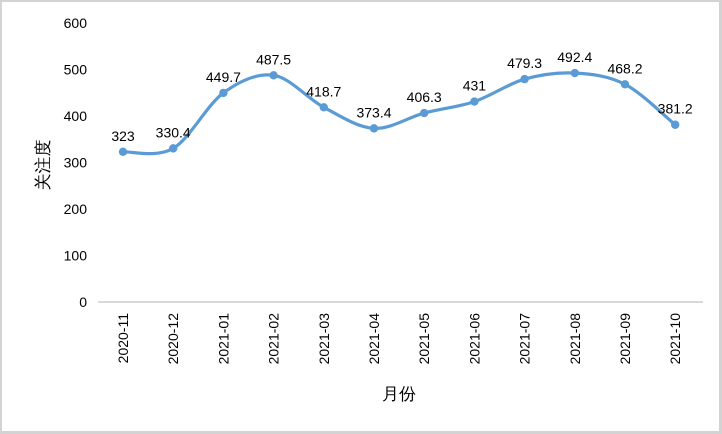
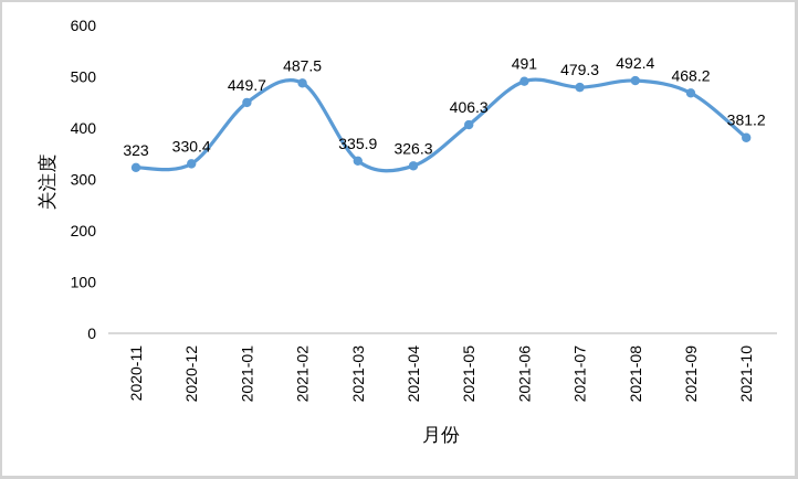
2021-03: 418.7 -> 335.9
2021-04: 373.4 -> 326.3
2021-06: 431 -> 491
